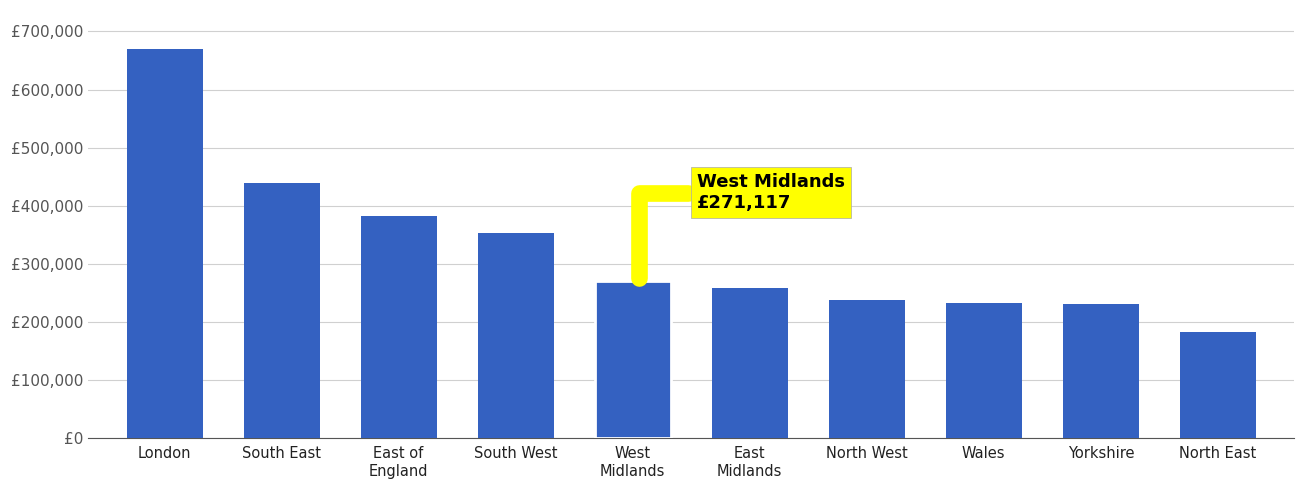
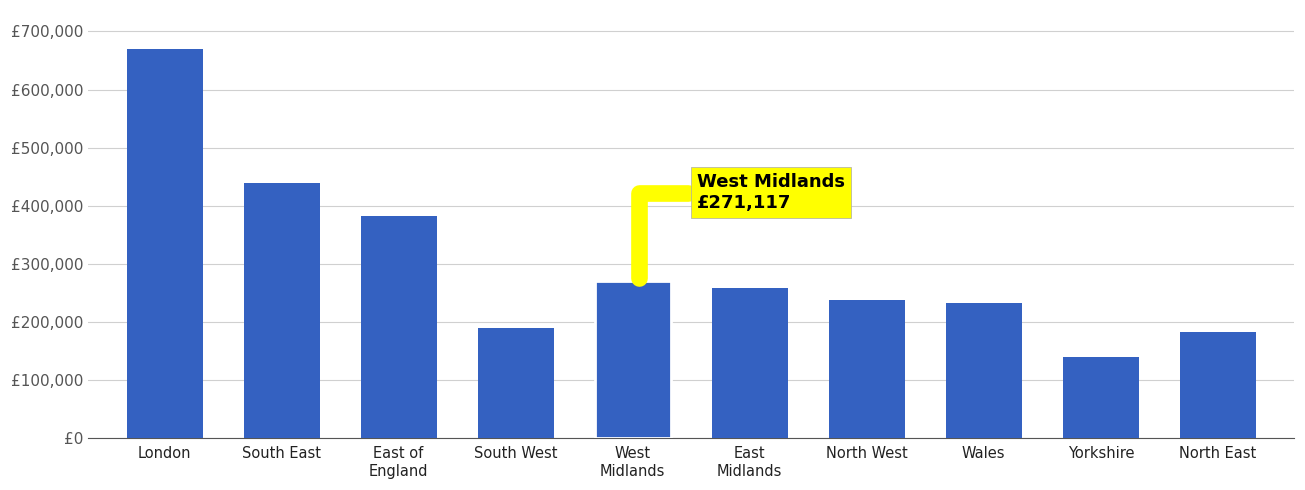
South West: £353,000 -> £190,000
Yorkshire: £231,000 -> £140,000
